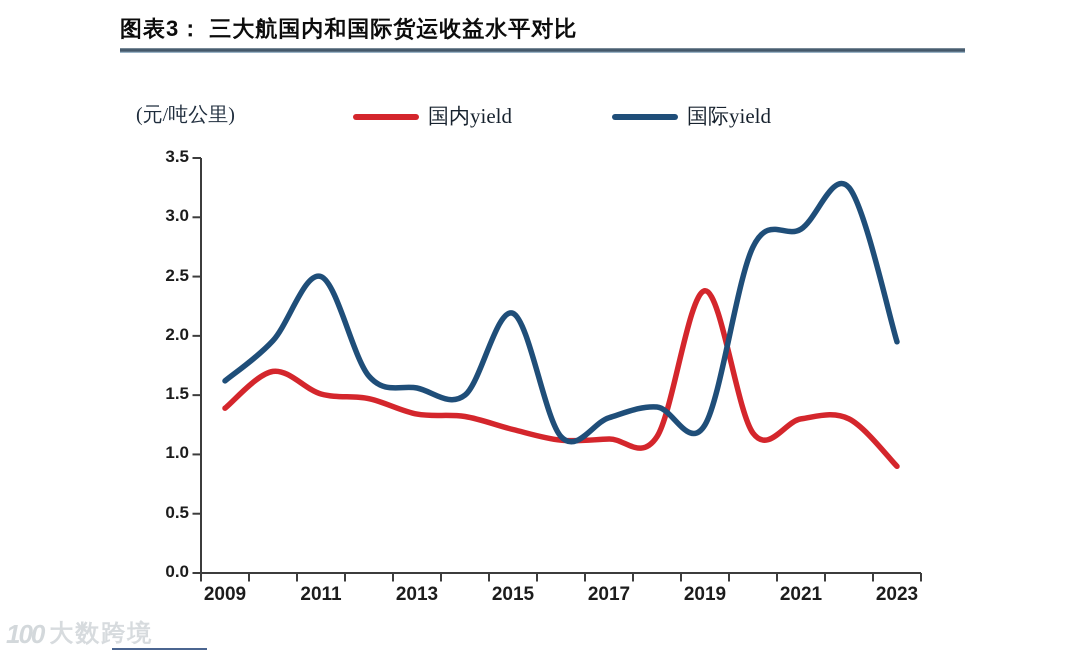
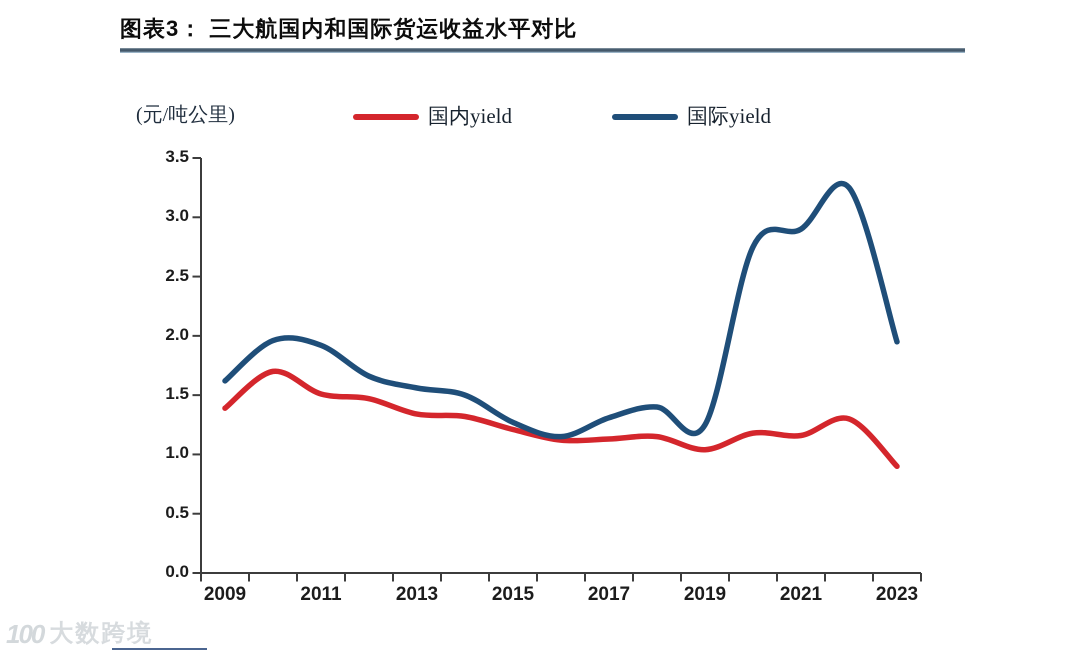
国际yield/2011: 2.50 -> 1.92
国际yield/2015: 2.19 -> 1.27
国内yield/2019: 2.38 -> 1.04
国内yield/2021: 1.30 -> 1.16
